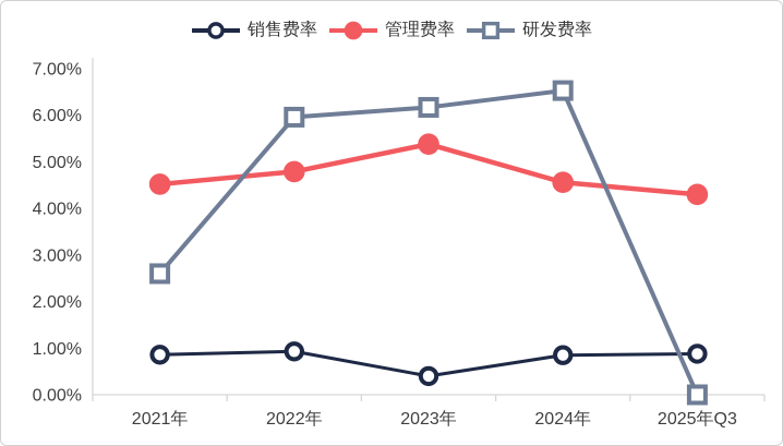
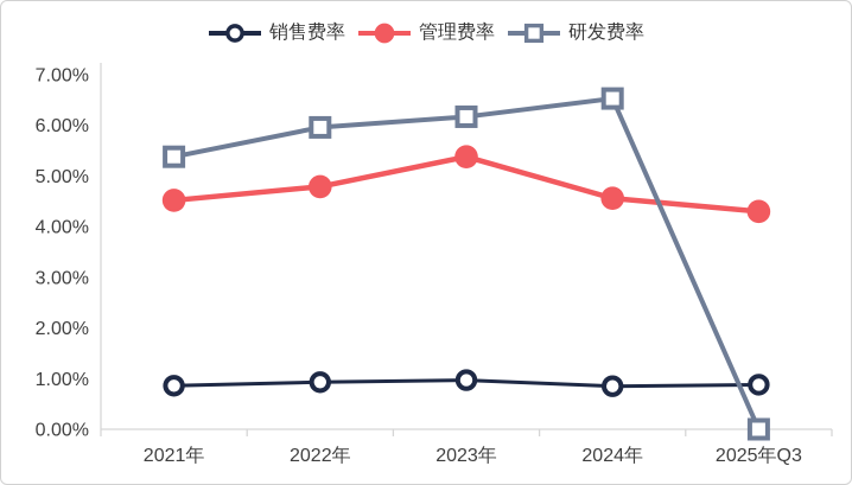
研发费率/2021年: 2.6% -> 5.4%
销售费率/2023年: 0.4% -> 1.0%
